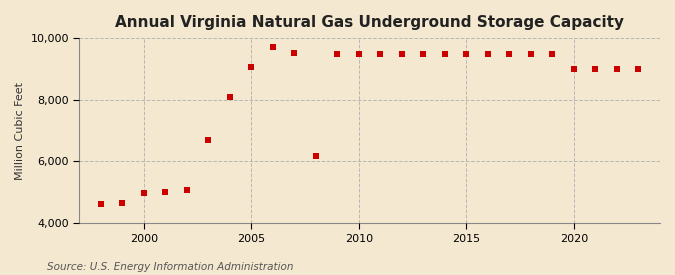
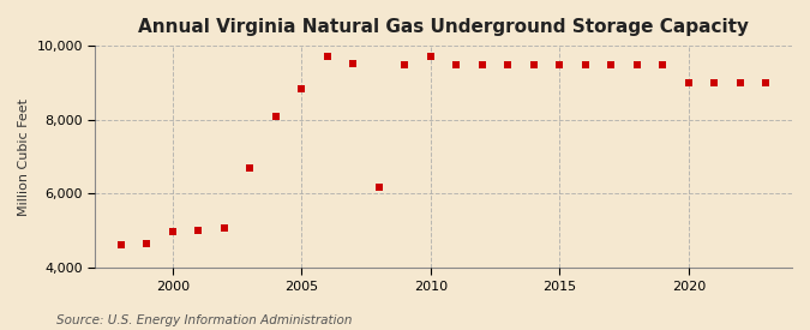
2005: 9,050 -> 8,850
2010: 9,490 -> 9,700
